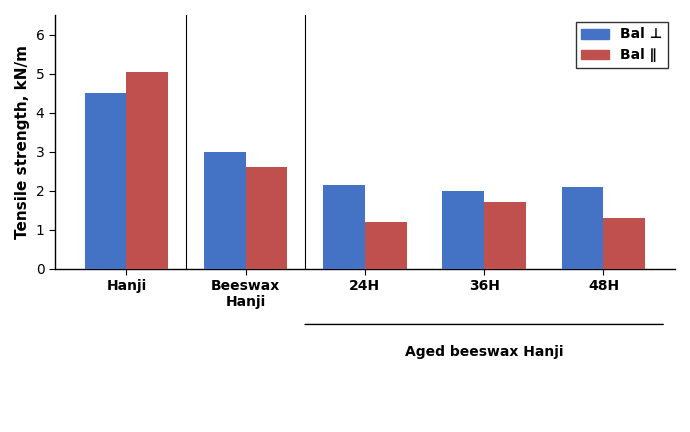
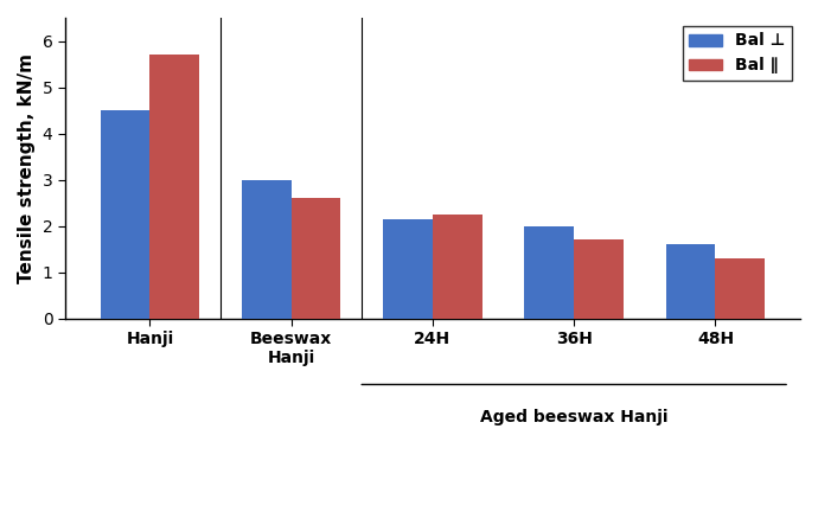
Bal ∥/Hanji: 5.05 -> 5.70
Bal ∥/24H: 1.20 -> 2.25
Bal ⊥/48H: 2.10 -> 1.60
